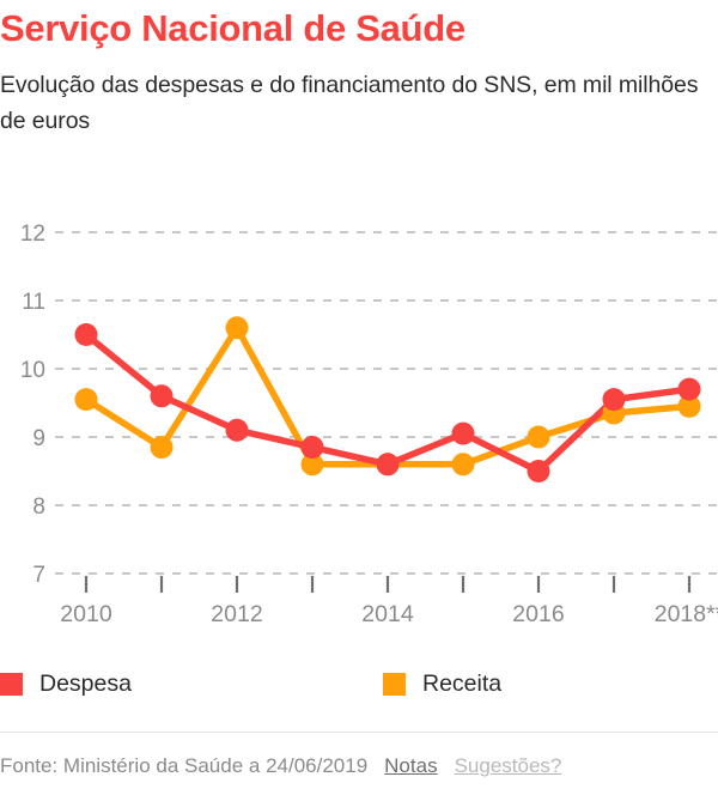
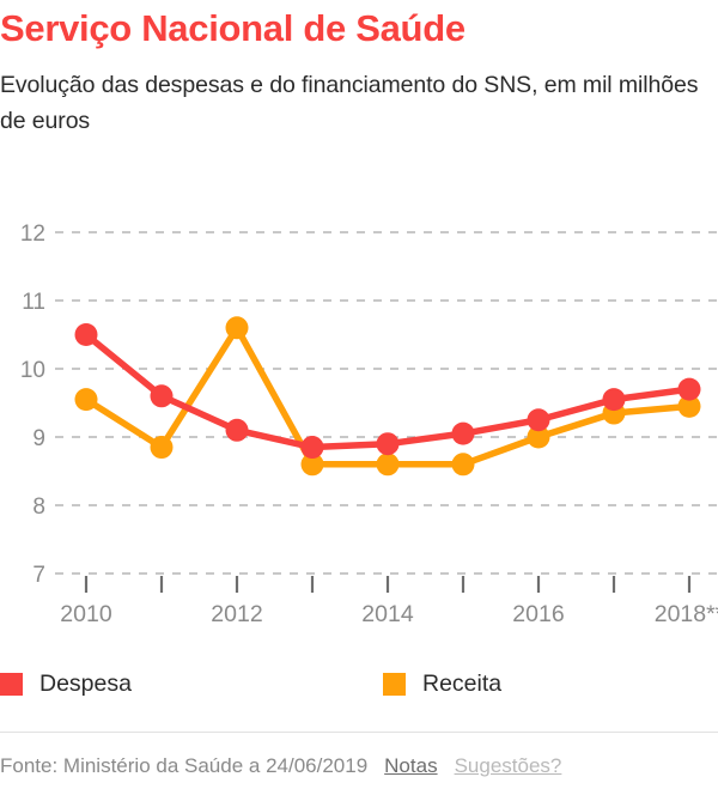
Despesa/2014: 8.6 -> 8.9
Despesa/2016: 8.5 -> 9.2
